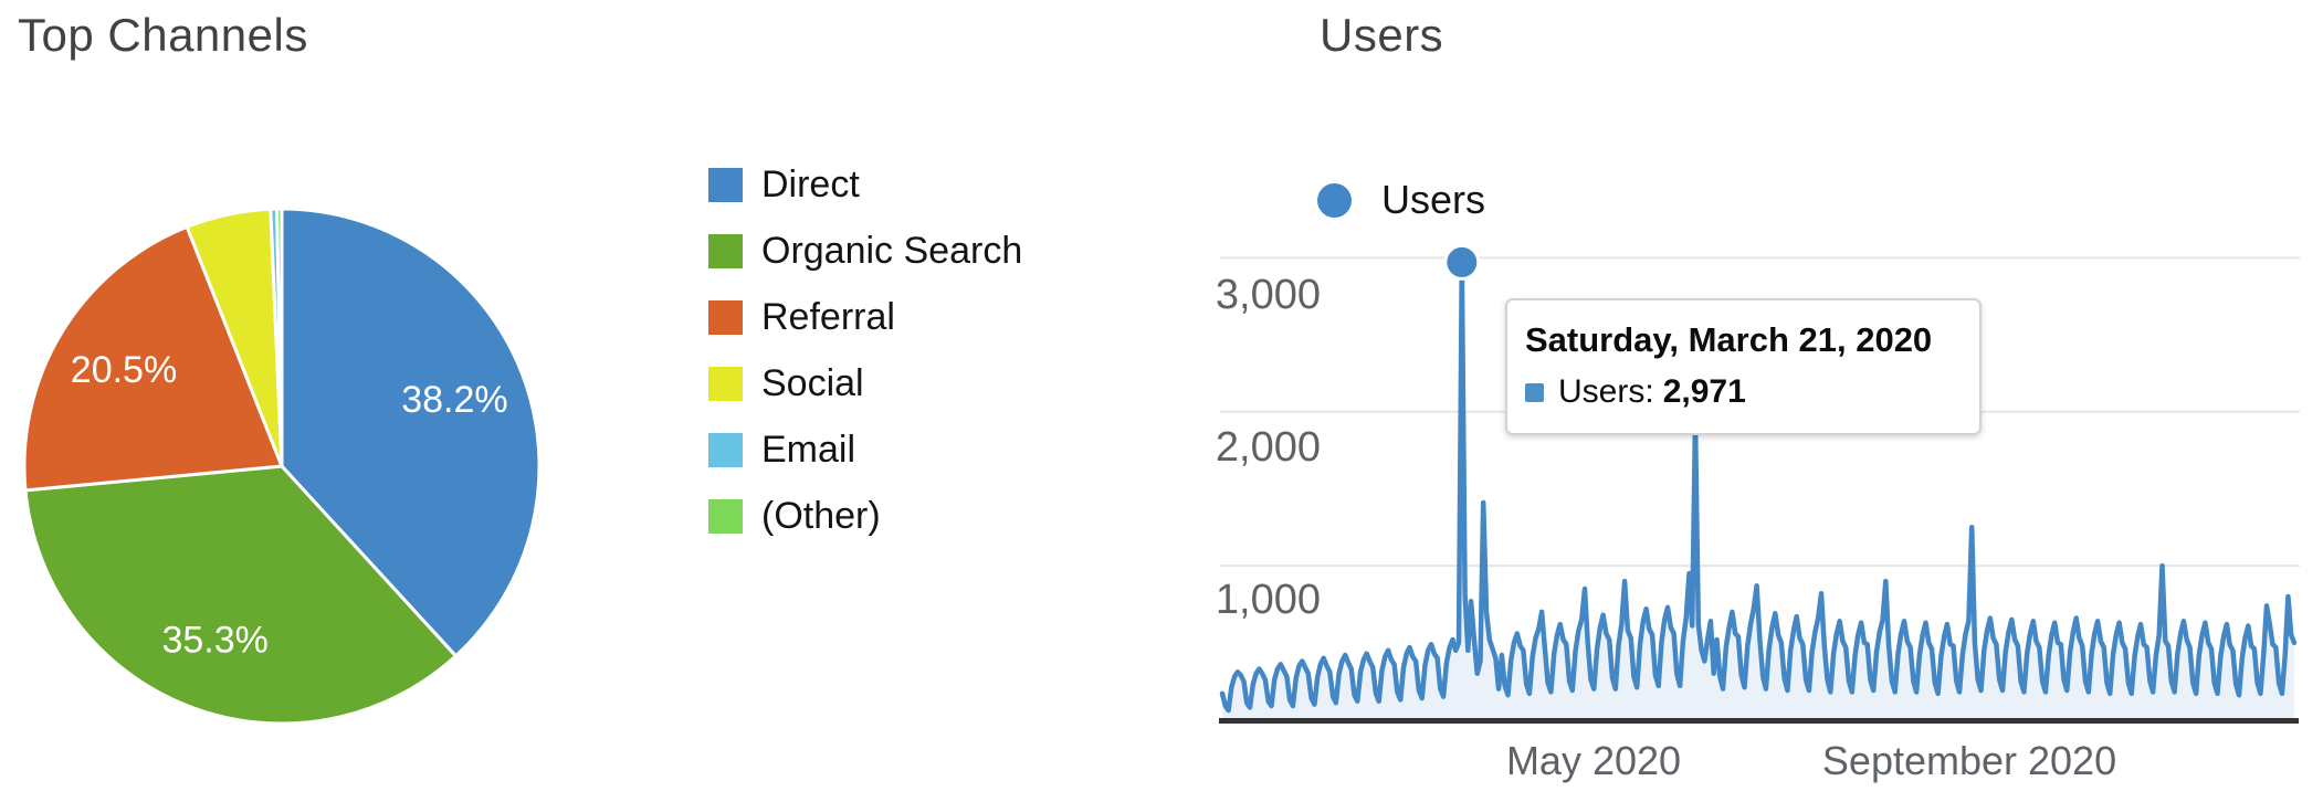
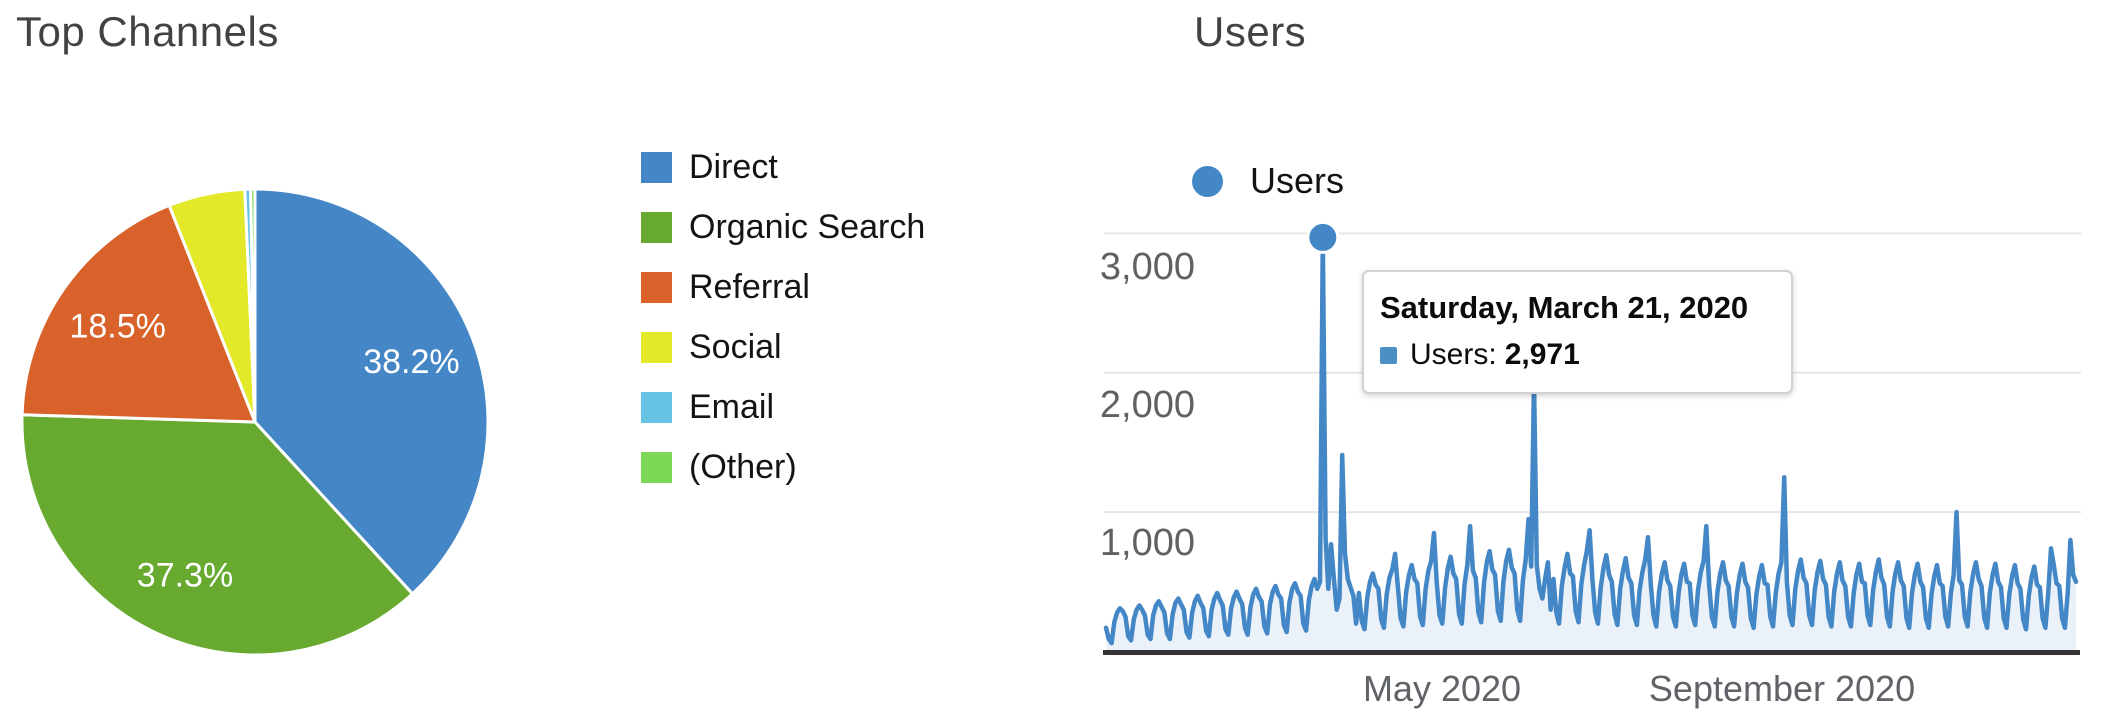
Top Channels/Organic Search: 35.3% -> 37.3%
Top Channels/Referral: 20.5% -> 18.5%
